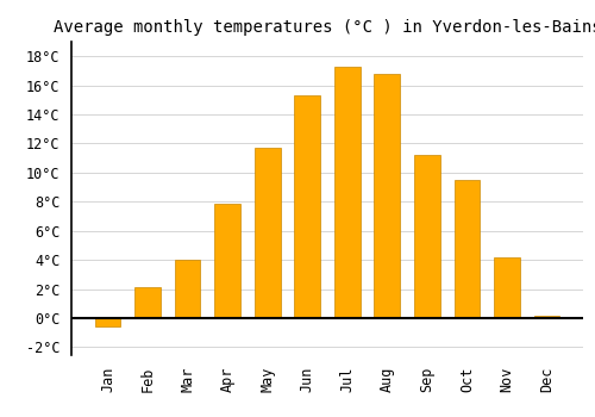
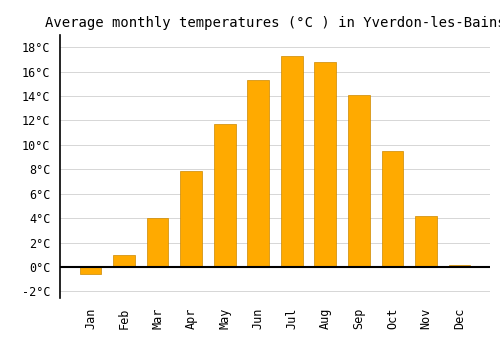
Feb: 2.1°C -> 1.0°C
Sep: 11.2°C -> 14.1°C
